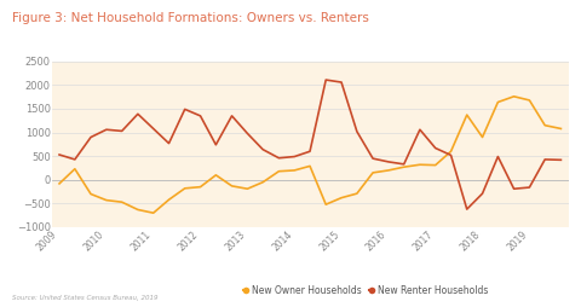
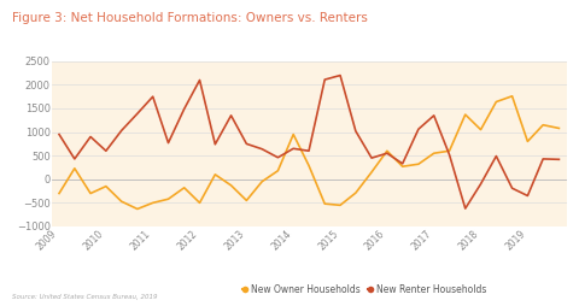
New Owner Households/2009: -80 -> -300
New Renter Households/2009: 530 -> 950
New Owner Households/2010: -430 -> -150
New Renter Households/2010: 1060 -> 600
New Owner Households/2011: -700 -> -500
New Renter Households/2011: 1080 -> 1750
New Owner Households/2012: -150 -> -500
New Renter Households/2012: 1350 -> 2100
New Owner Households/2013: -190 -> -450
New Renter Households/2013: 980 -> 750
New Owner Households/2014: 200 -> 950
New Renter Households/2014: 490 -> 650
New Owner Households/2015: -380 -> -550
New Renter Households/2015: 2060 -> 2200
New Owner Households/2016: 200 -> 600
New Renter Households/2016: 380 -> 550
New Owner Households/2017: 310 -> 550
New Renter Households/2017: 670 -> 1350
New Owner Households/2018: 900 -> 1050
New Renter Households/2018: -290 -> -100
New Owner Households/2019: 1680 -> 800
New Renter Households/2019: -160 -> -350
